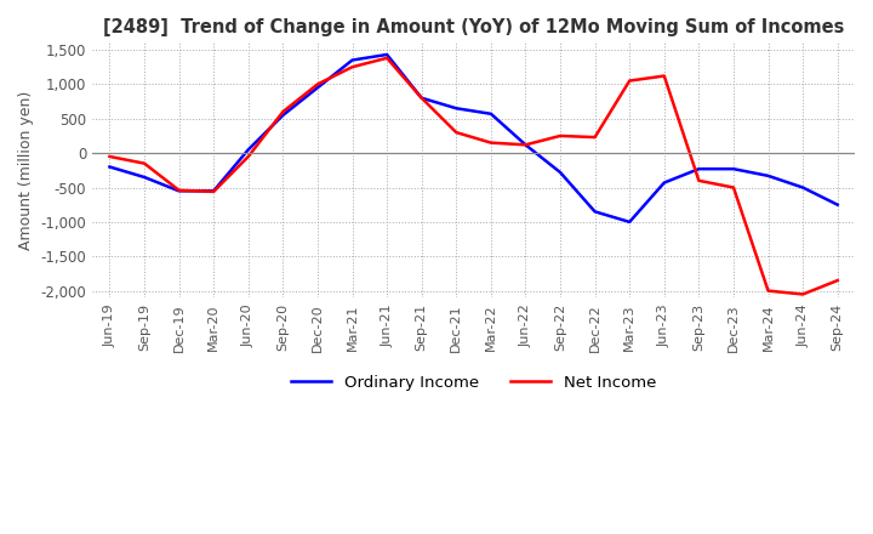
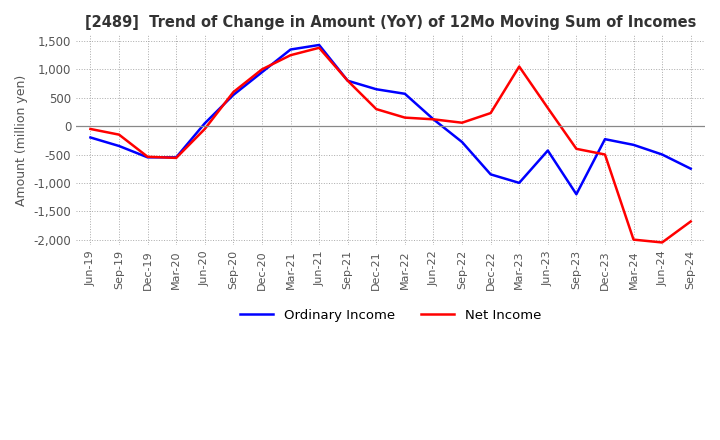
Net Income/Sep-22: 250 -> 60
Net Income/Jun-23: 1,120 -> 320
Ordinary Income/Sep-23: -230 -> -1,200
Net Income/Sep-24: -1,850 -> -1,680
